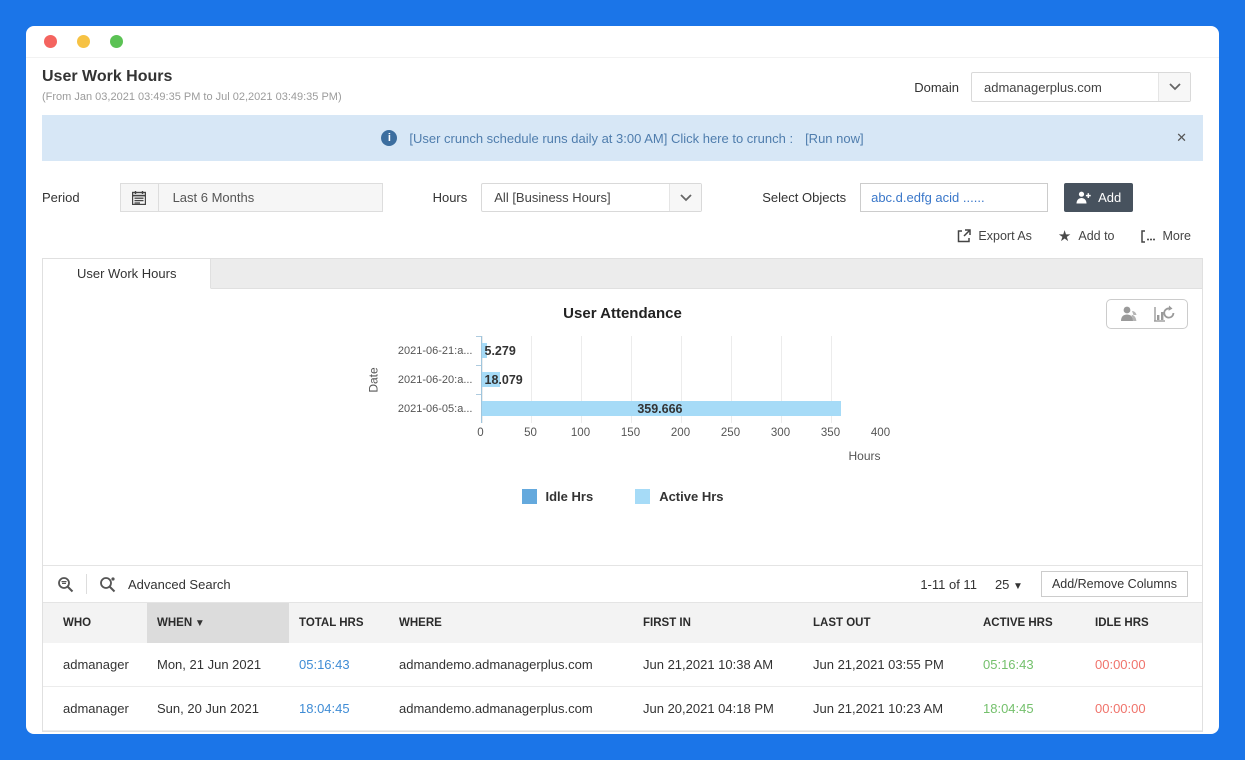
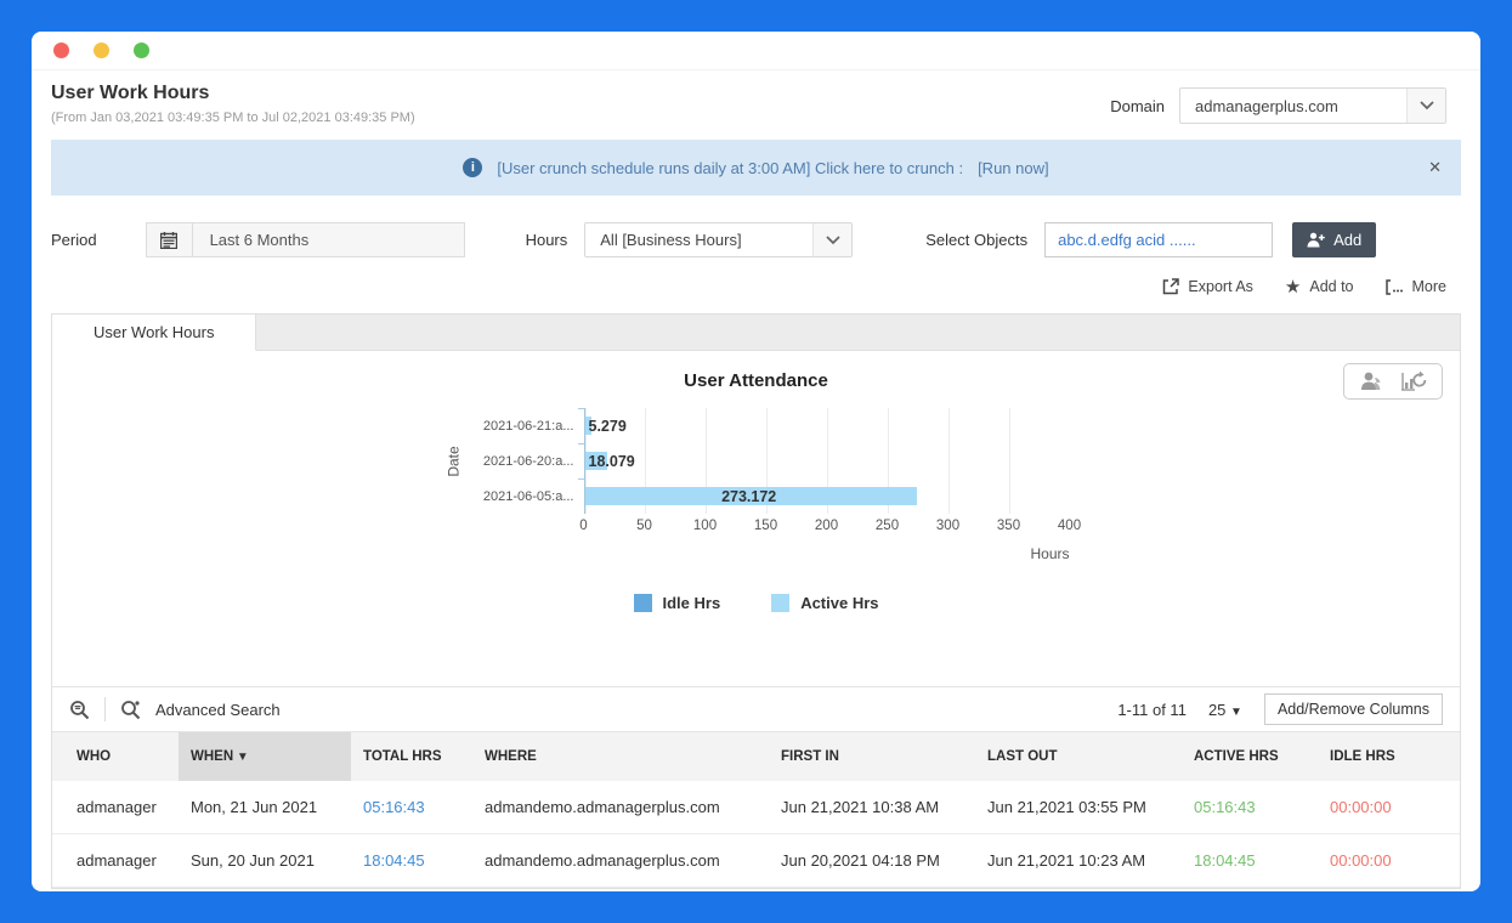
2021-06-05:a...: 359.666 -> 273.172
